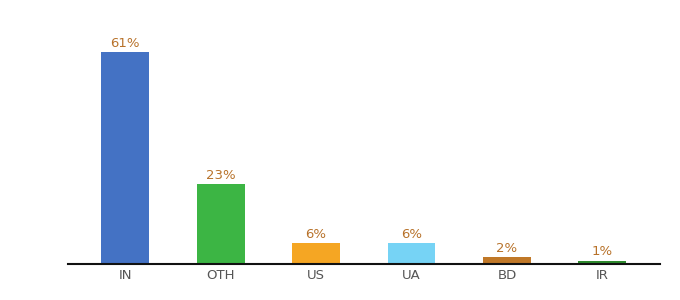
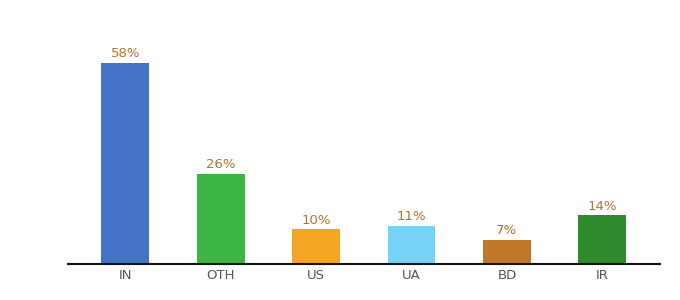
IN: 61% -> 58%
OTH: 23% -> 26%
US: 6% -> 10%
UA: 6% -> 11%
BD: 2% -> 7%
IR: 1% -> 14%
